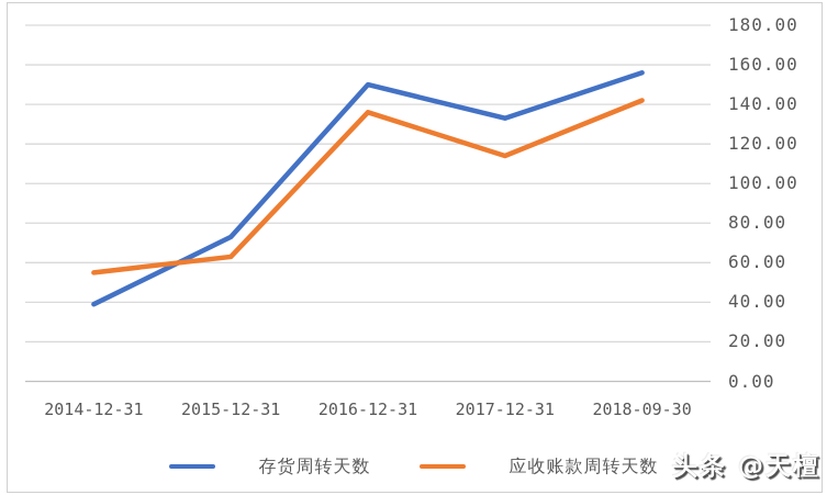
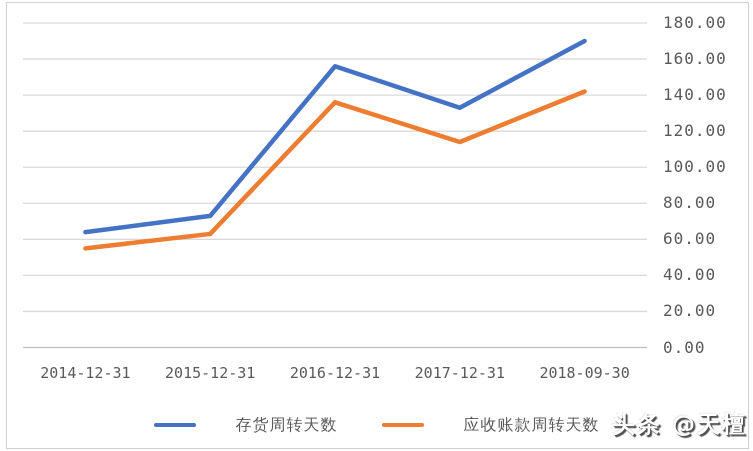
存货周转天数/2014-12-31: 39 -> 64
存货周转天数/2016-12-31: 150 -> 156
存货周转天数/2018-09-30: 156 -> 170
